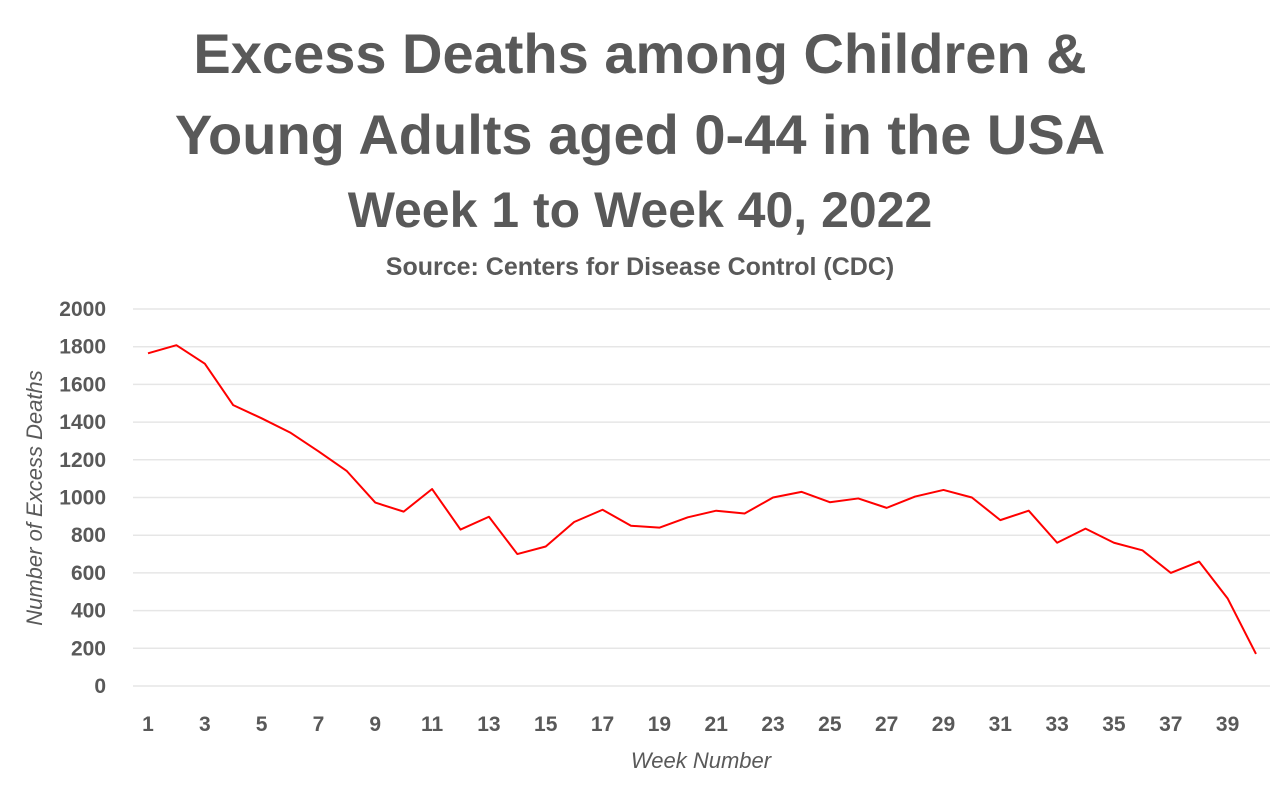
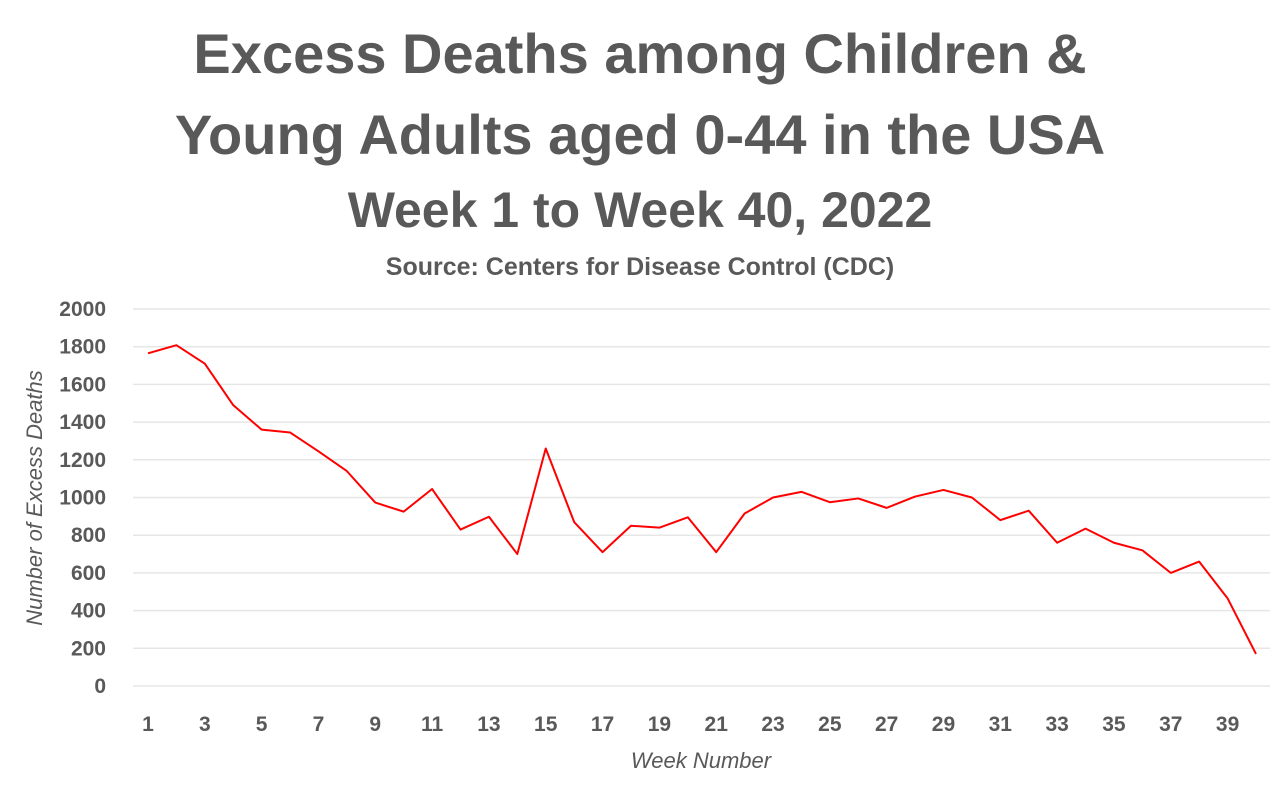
5: 1420 -> 1360
15: 740 -> 1260
17: 940 -> 710
21: 930 -> 710
